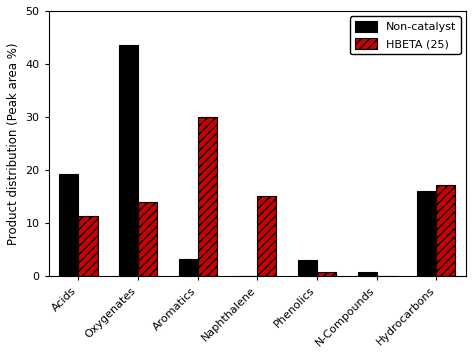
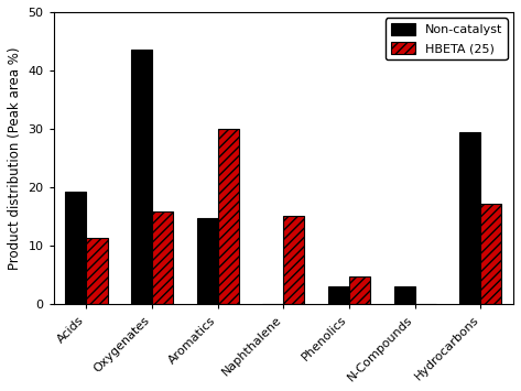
HBETA (25)/Oxygenates: 14.0 -> 15.8
Non-catalyst/Aromatics: 3.3 -> 14.8
HBETA (25)/Phenolics: 0.8 -> 4.8
Non-catalyst/N-Compounds: 0.9 -> 3.0
Non-catalyst/Hydrocarbons: 16.0 -> 29.4
